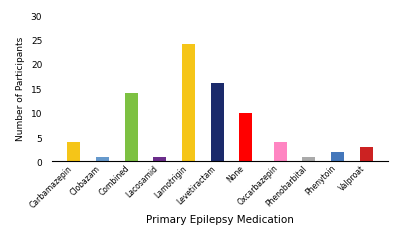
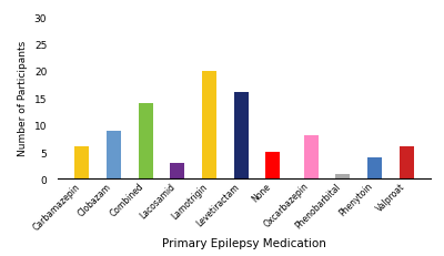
Carbamazepin: 4 -> 6
Clobazam: 1 -> 9
Lacosamid: 1 -> 3
Lamotrigin: 24 -> 20
None: 10 -> 5
Oxcarbazepin: 4 -> 8
Phenytoin: 2 -> 4
Valproat: 3 -> 6
